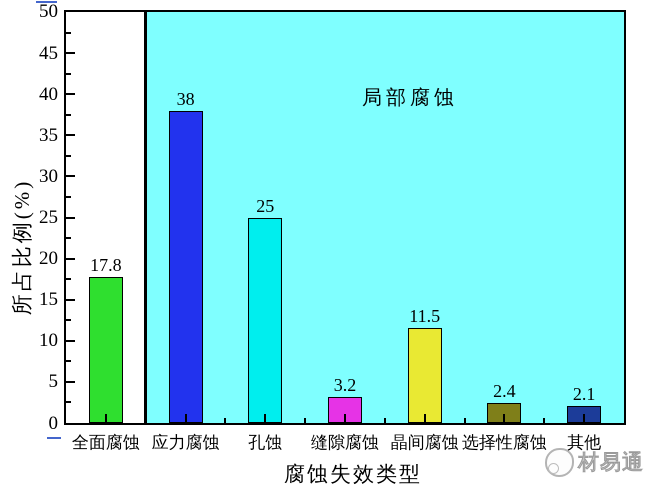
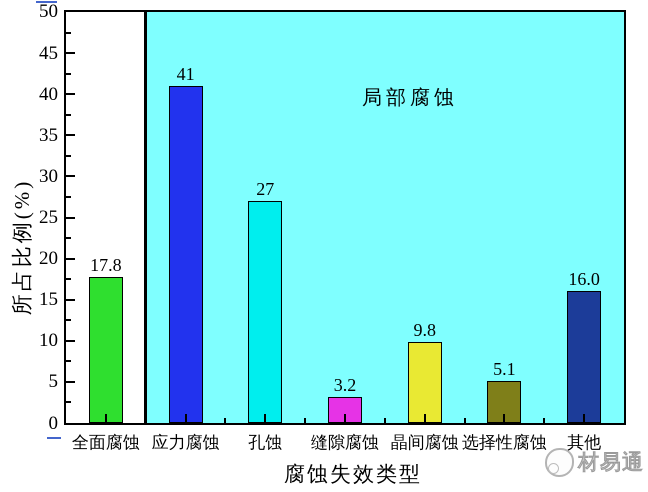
应力腐蚀: 38 -> 41
孔蚀: 25 -> 27
晶间腐蚀: 11.5 -> 9.8
选择性腐蚀: 2.4 -> 5.1
其他: 2.1 -> 16.0
